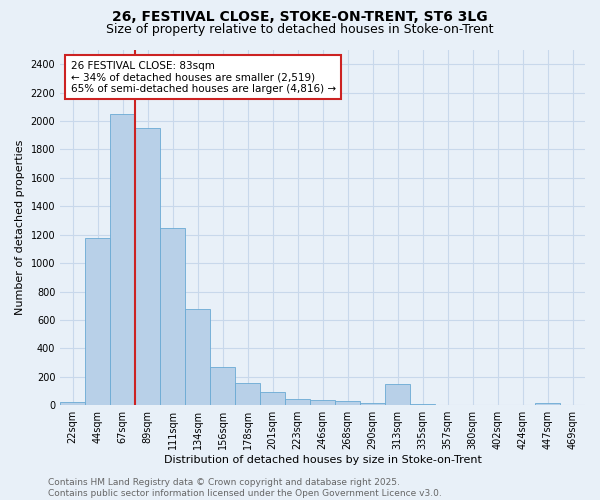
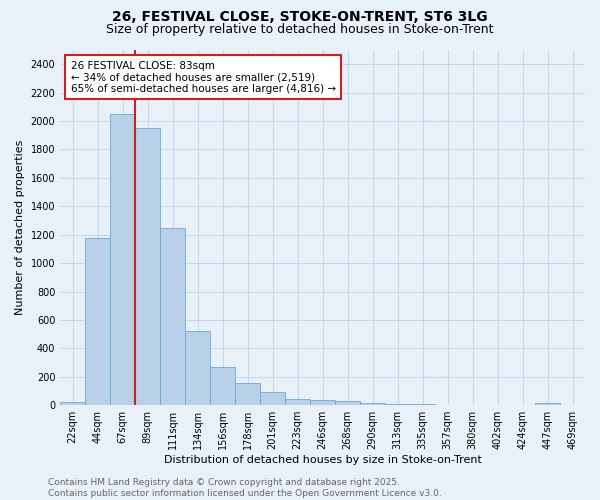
134sqm: 680 -> 520
313sqm: 150 -> 10
